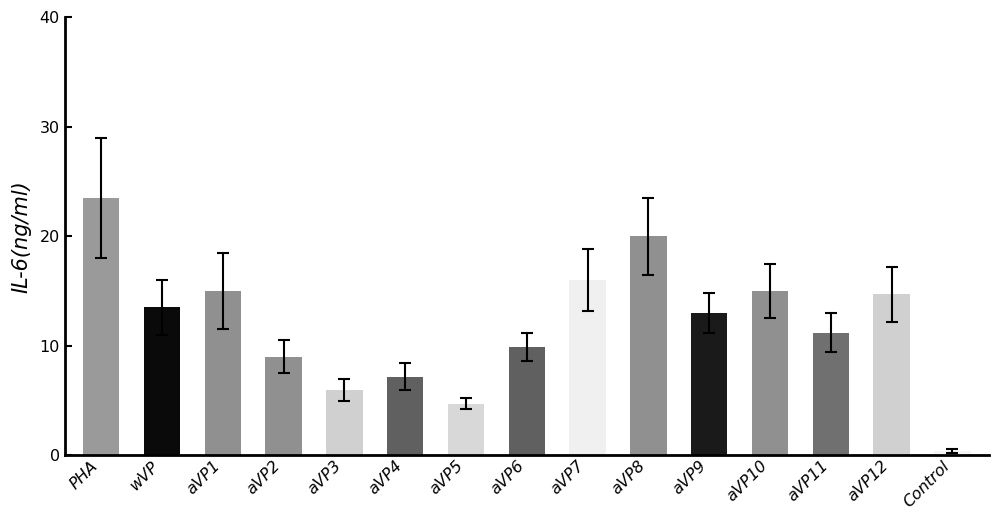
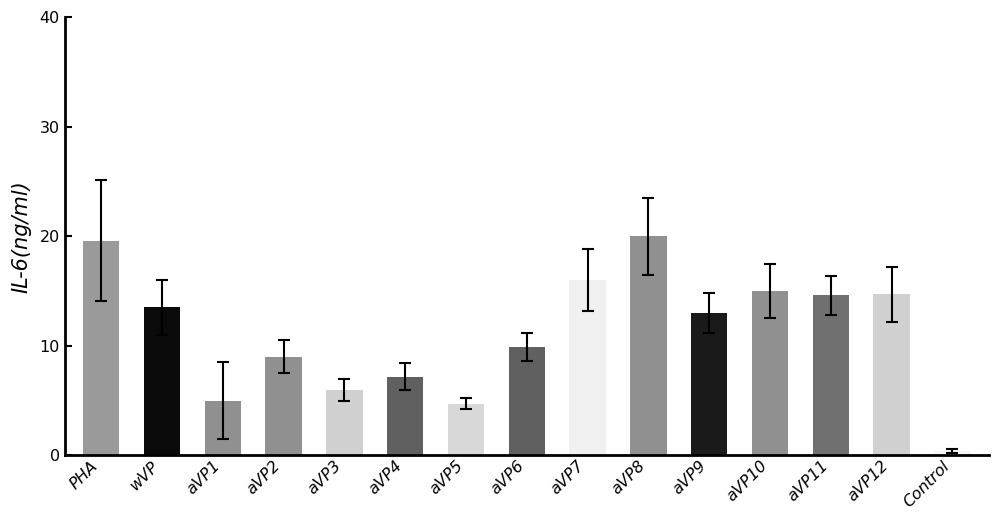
PHA: 23.5 -> 19.6
aVP1: 15.0 -> 5.0
aVP11: 11.2 -> 14.6
